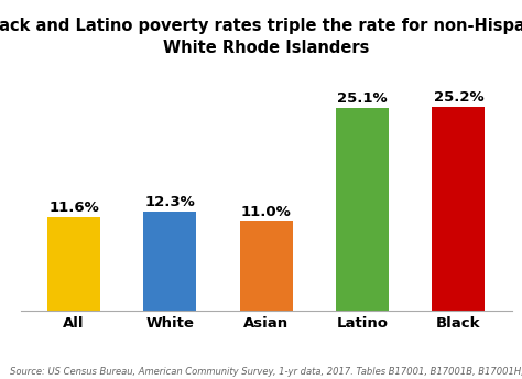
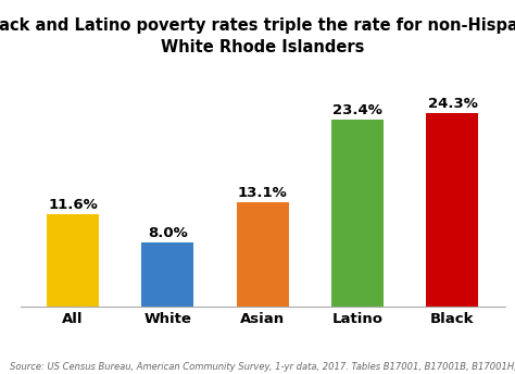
White: 12.3% -> 8.0%
Asian: 11.0% -> 13.1%
Latino: 25.1% -> 23.4%
Black: 25.2% -> 24.3%
